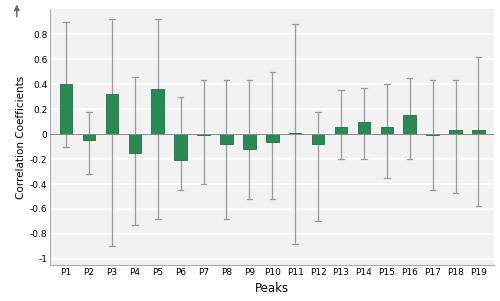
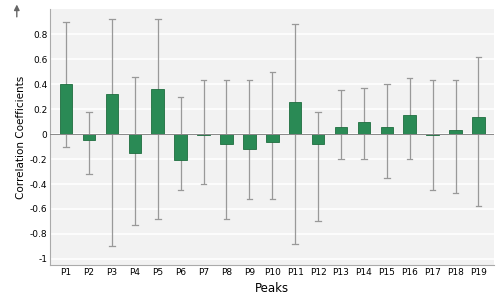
P11: 0.01 -> 0.26
P19: 0.03 -> 0.14
